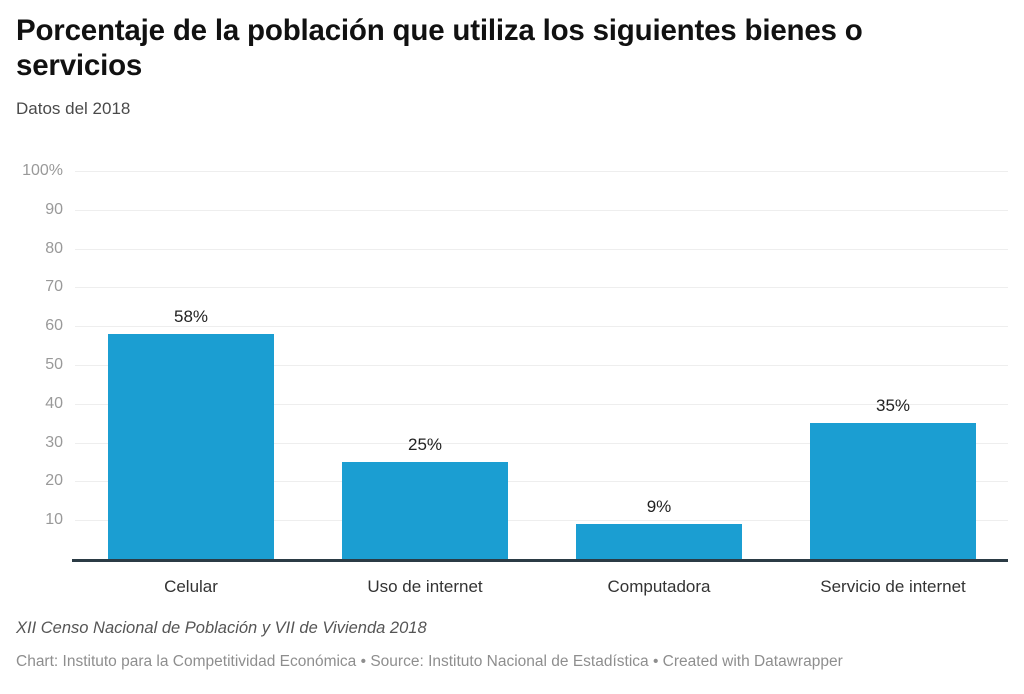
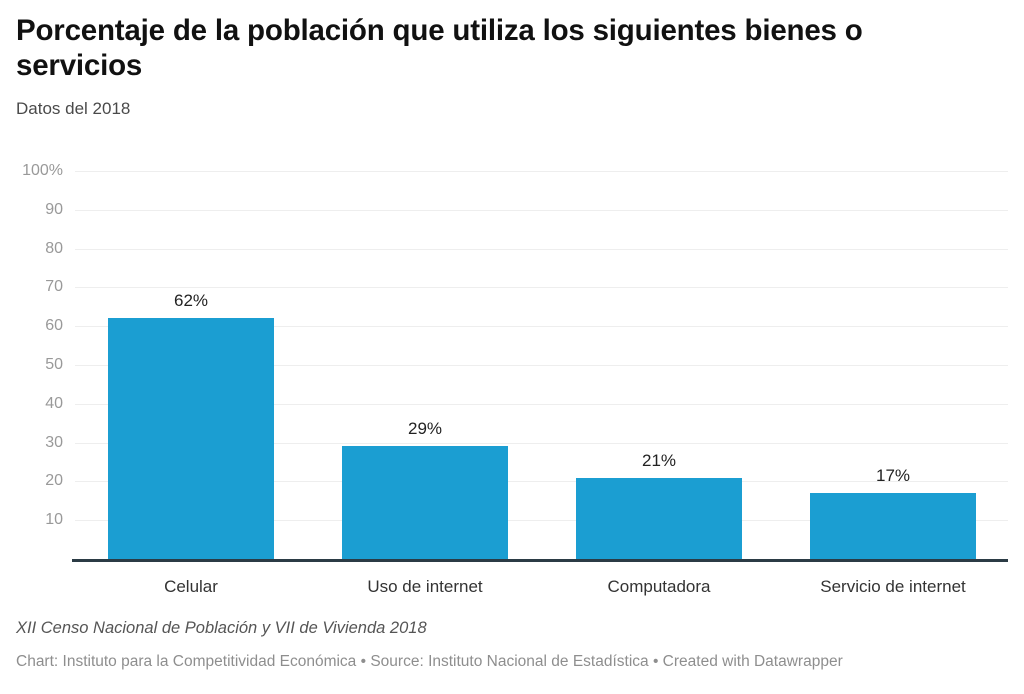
Celular: 58% -> 62%
Uso de internet: 25% -> 29%
Computadora: 9% -> 21%
Servicio de internet: 35% -> 17%
